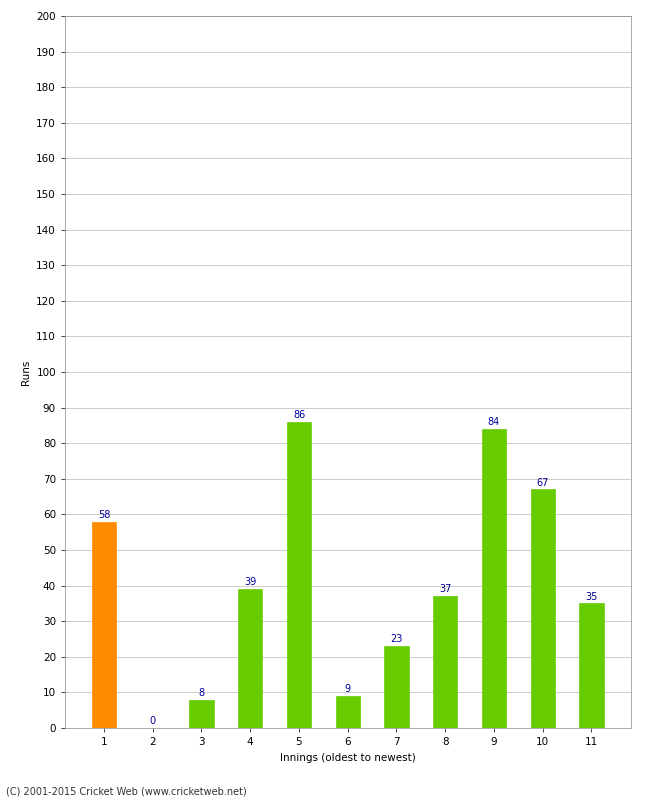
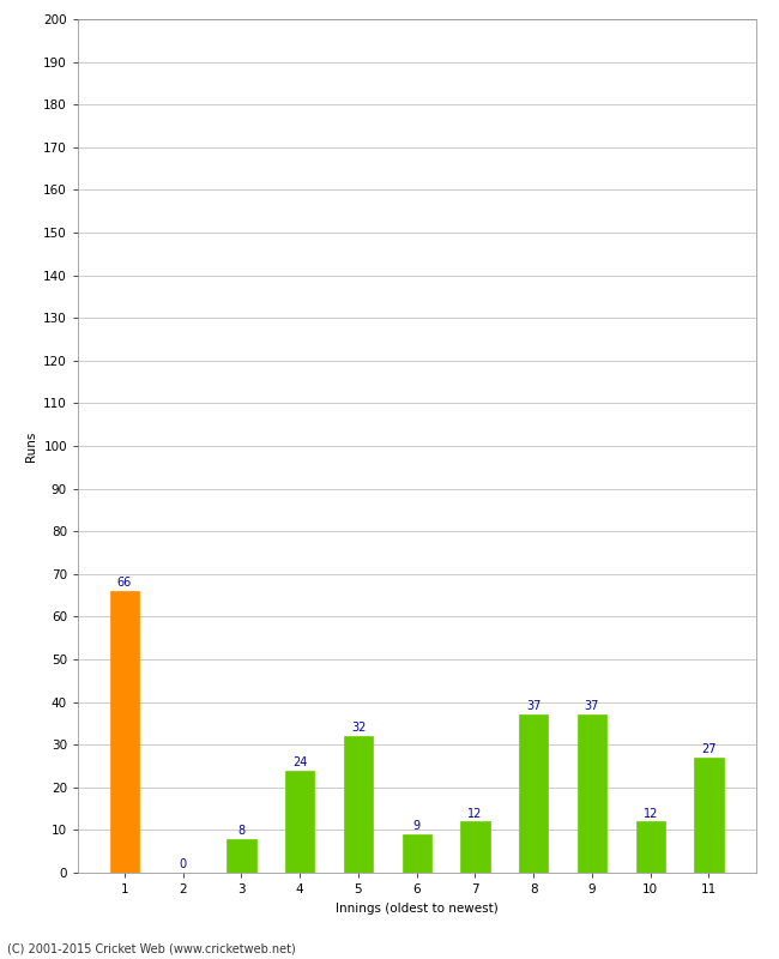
1: 58 -> 66
4: 39 -> 24
5: 86 -> 32
7: 23 -> 12
9: 84 -> 37
10: 67 -> 12
11: 35 -> 27
